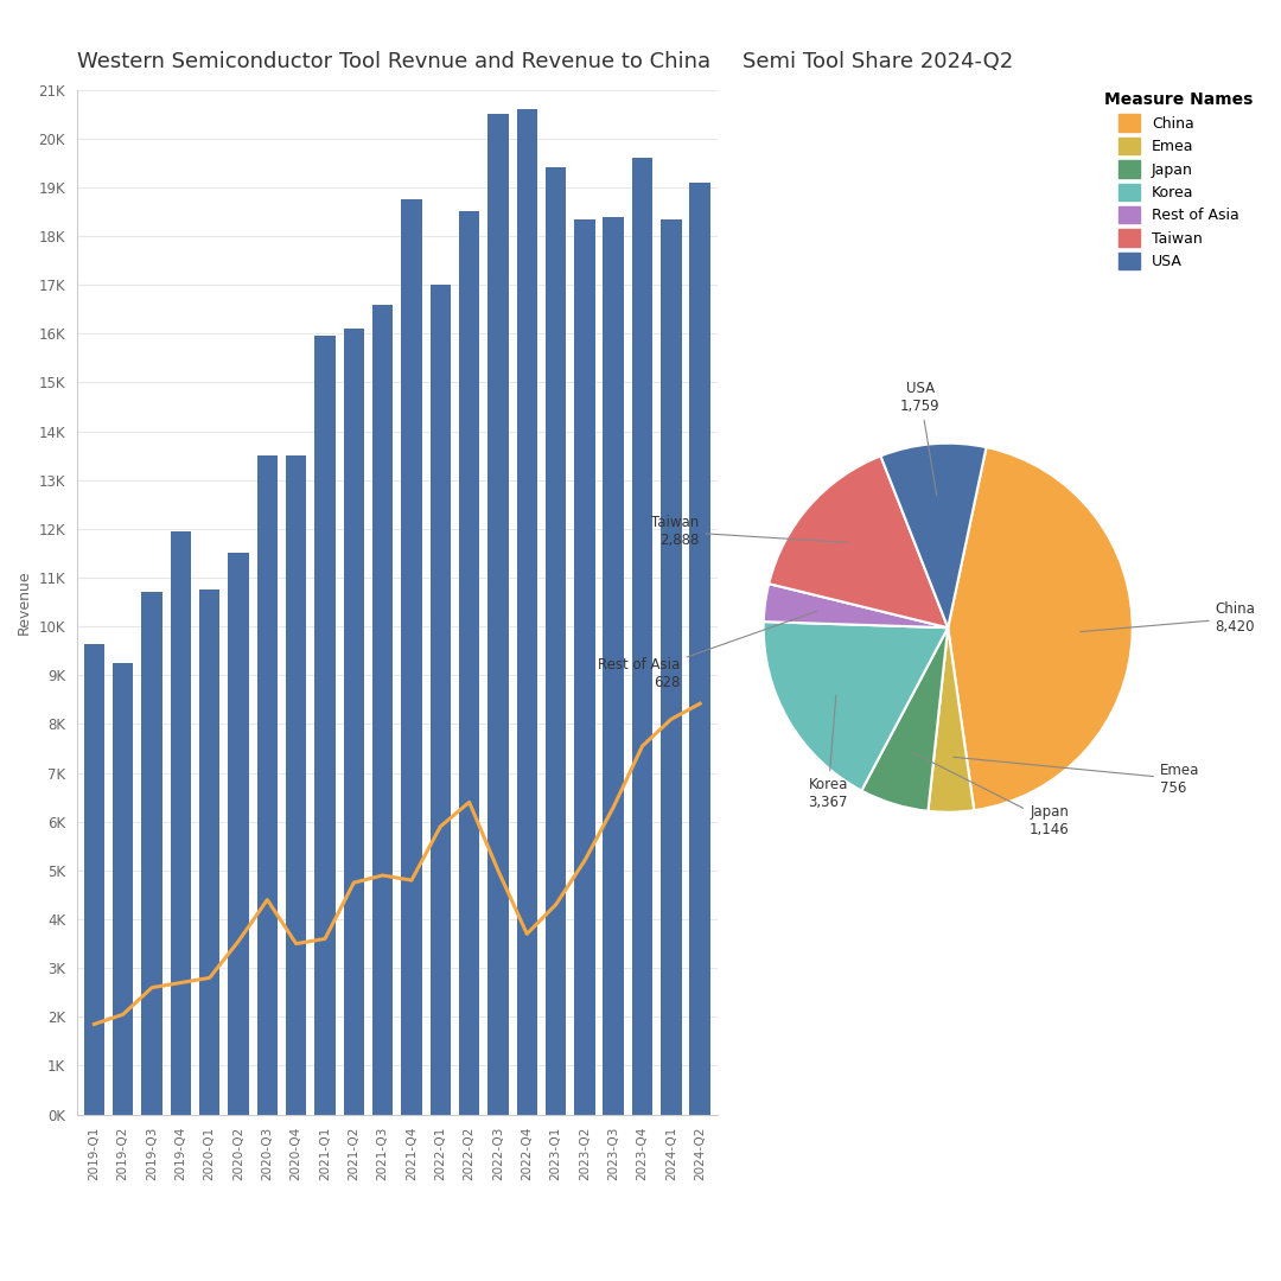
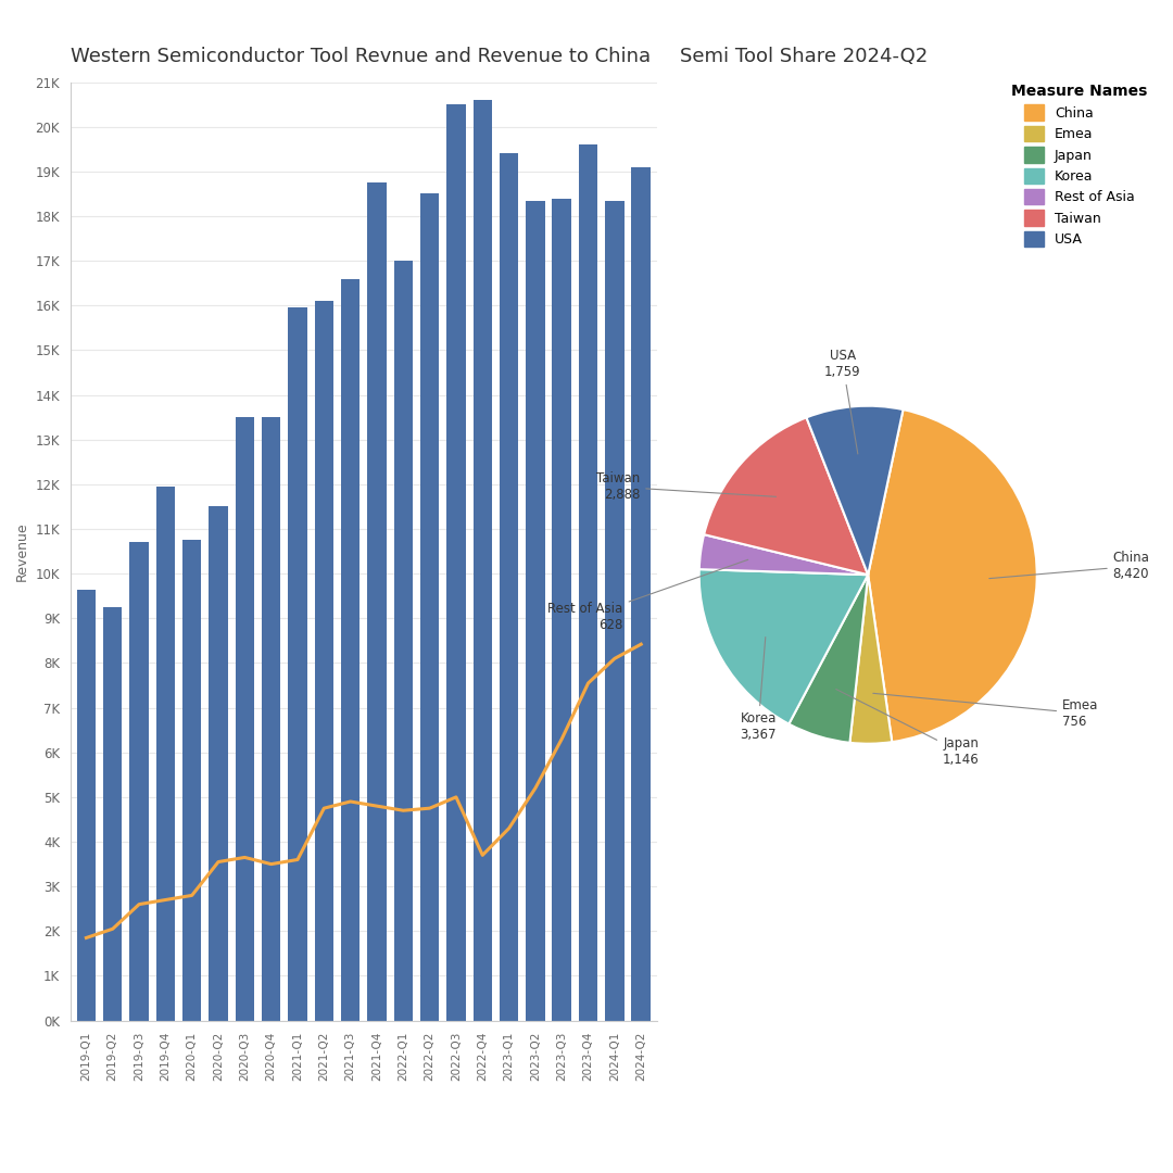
China/2020-Q3: 4.40K -> 3.65K
China/2022-Q1: 5.90K -> 4.70K
China/2022-Q2: 6.40K -> 4.75K
